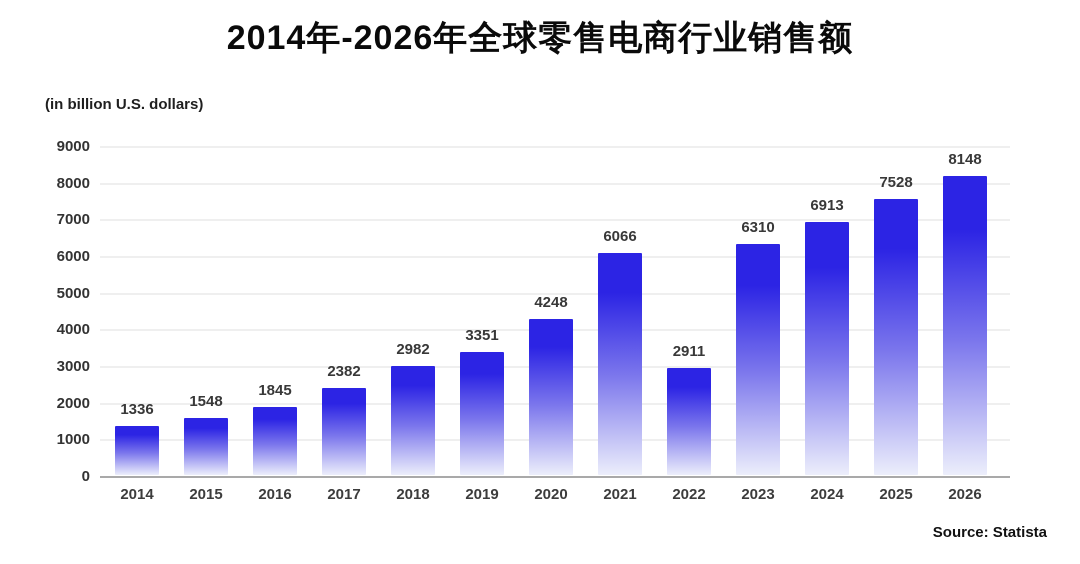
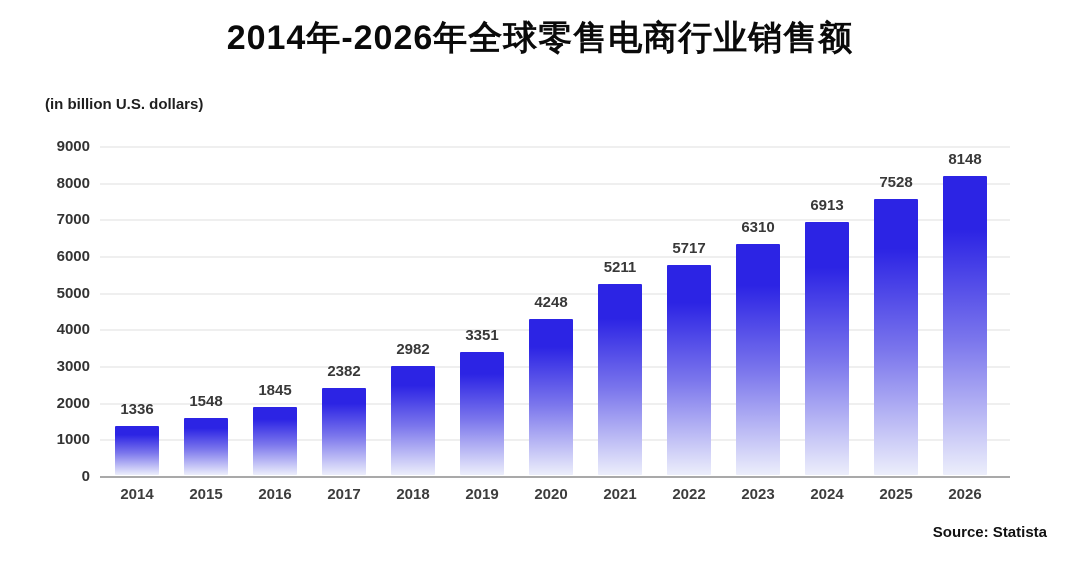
2021: 6066 -> 5211
2022: 2911 -> 5717
